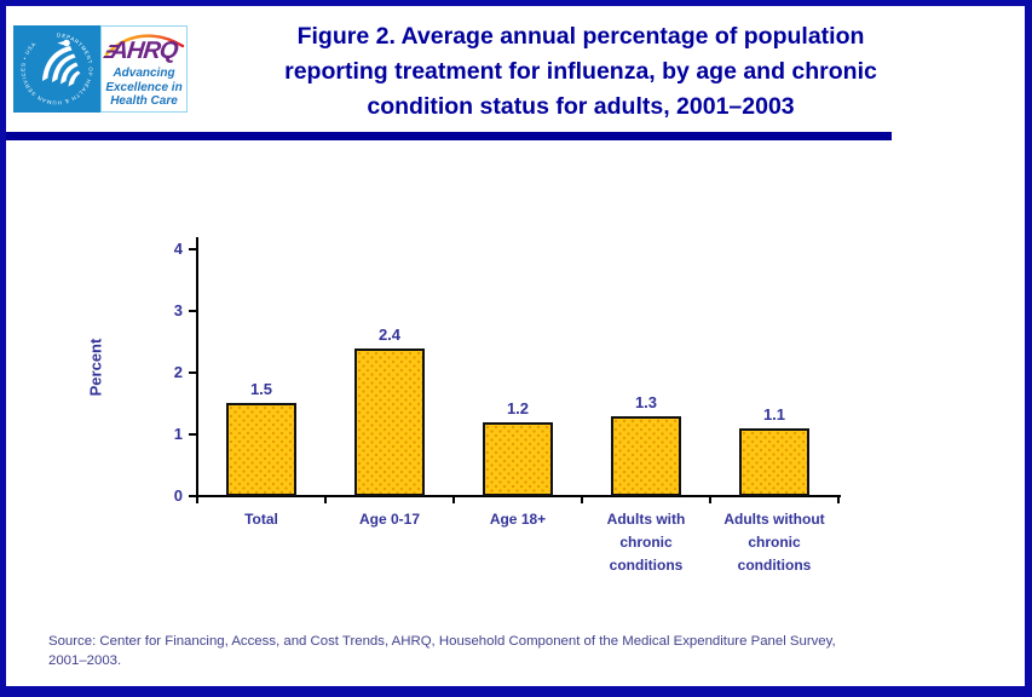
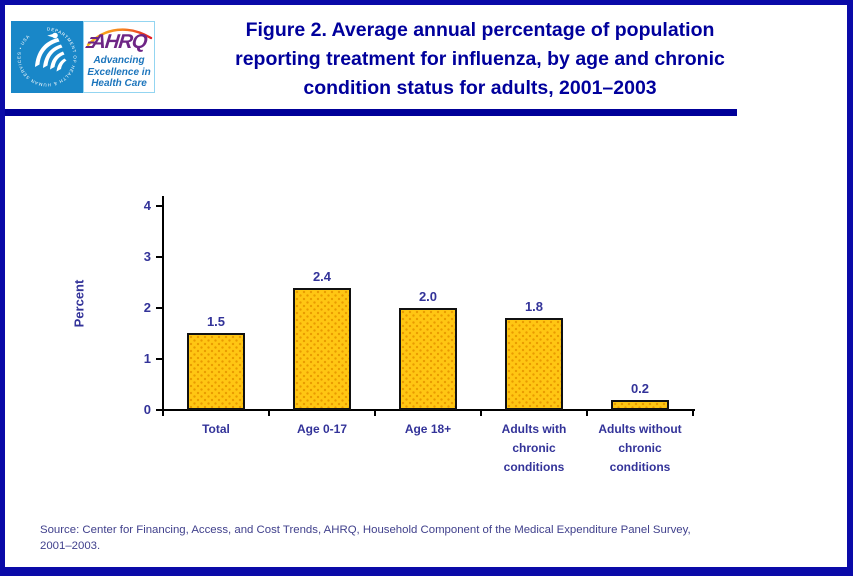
Age 18+: 1.2 -> 2.0
Adults with chronic conditions: 1.3 -> 1.8
Adults without chronic conditions: 1.1 -> 0.2
